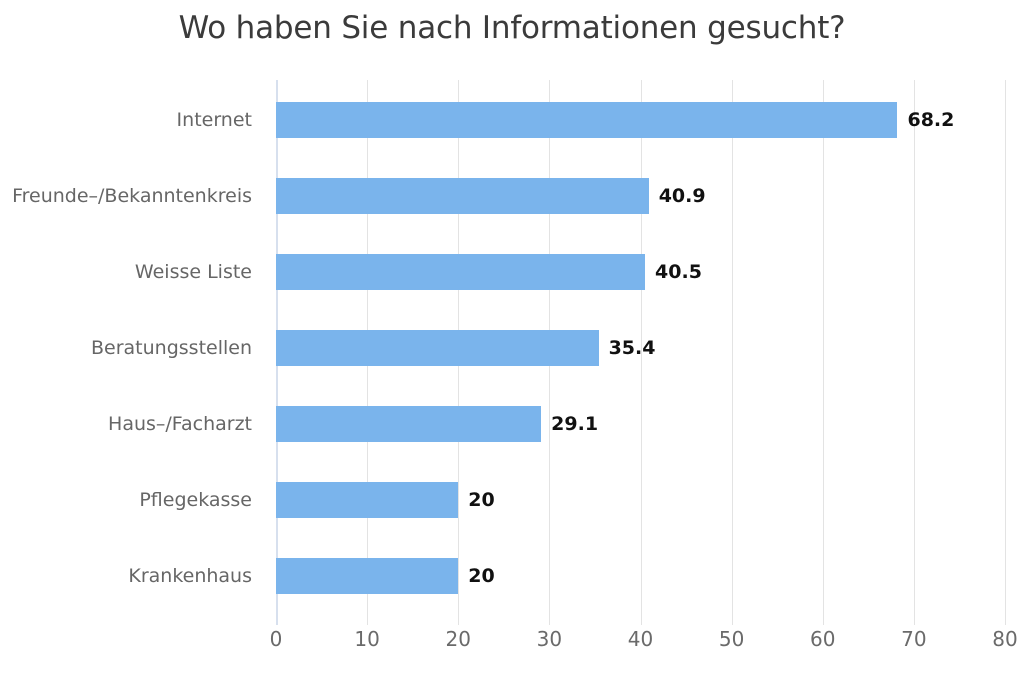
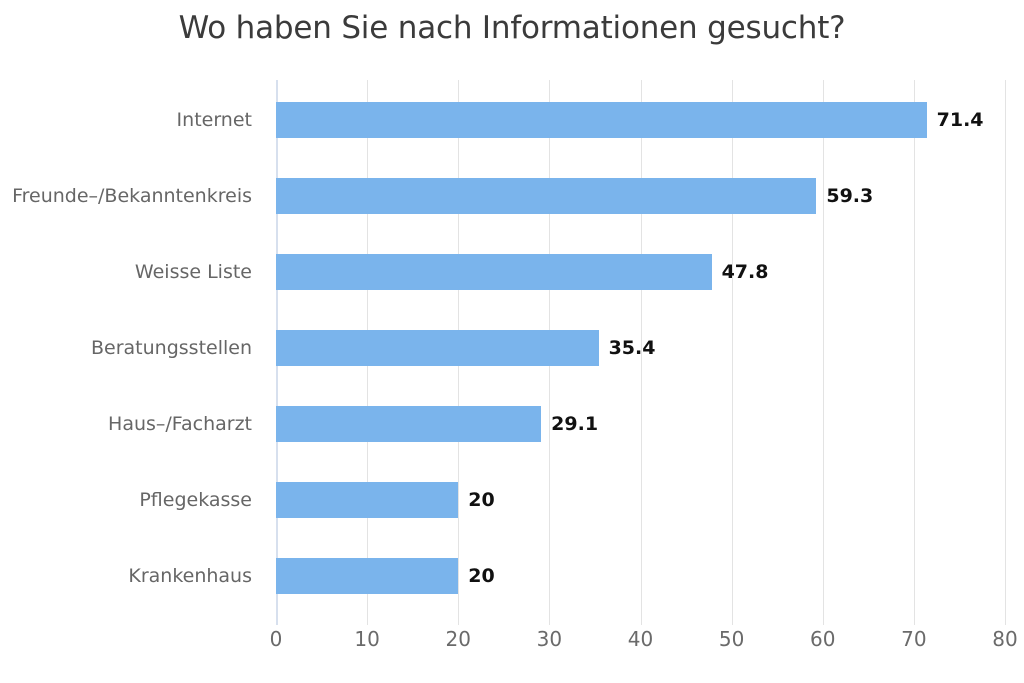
Internet: 68.2 -> 71.4
Freunde–/Bekanntenkreis: 40.9 -> 59.3
Weisse Liste: 40.5 -> 47.8
